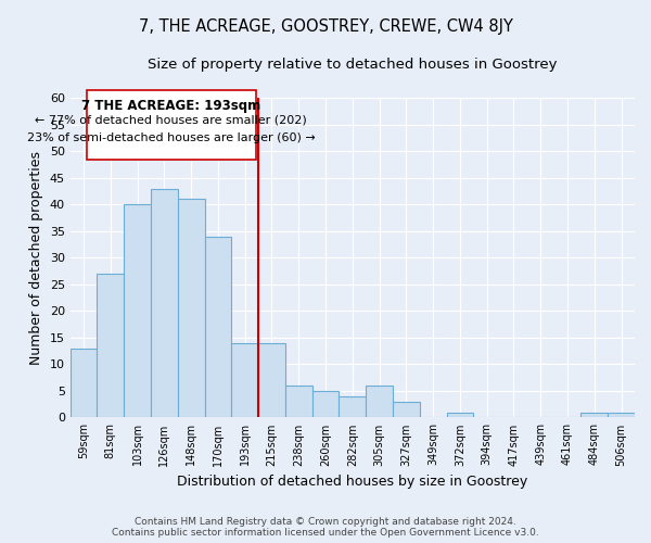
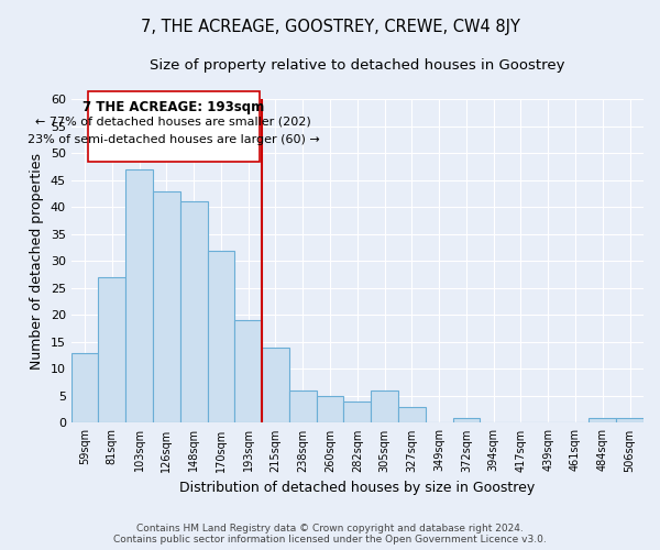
103sqm: 40 -> 47
170sqm: 34 -> 32
193sqm: 14 -> 19
